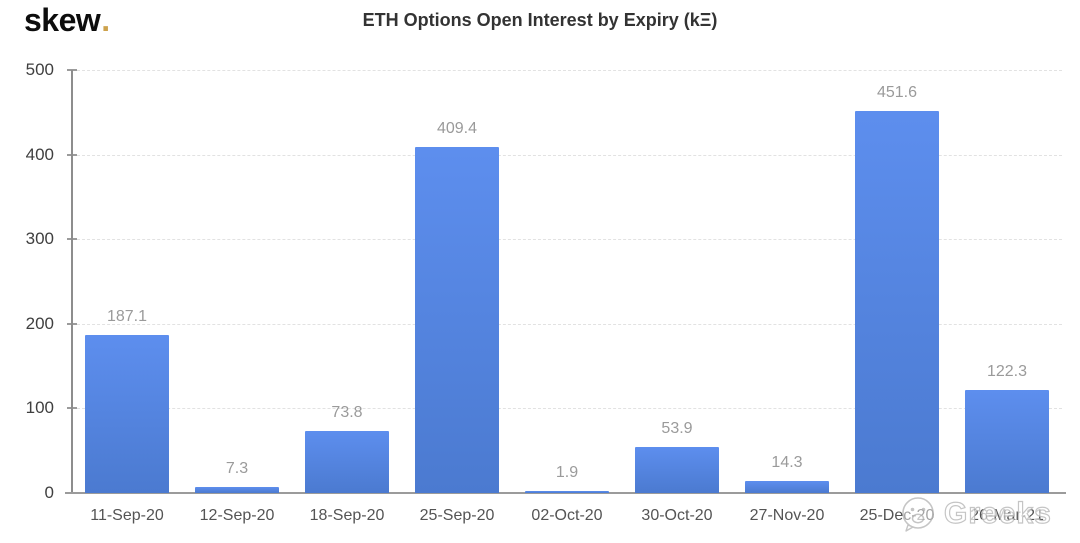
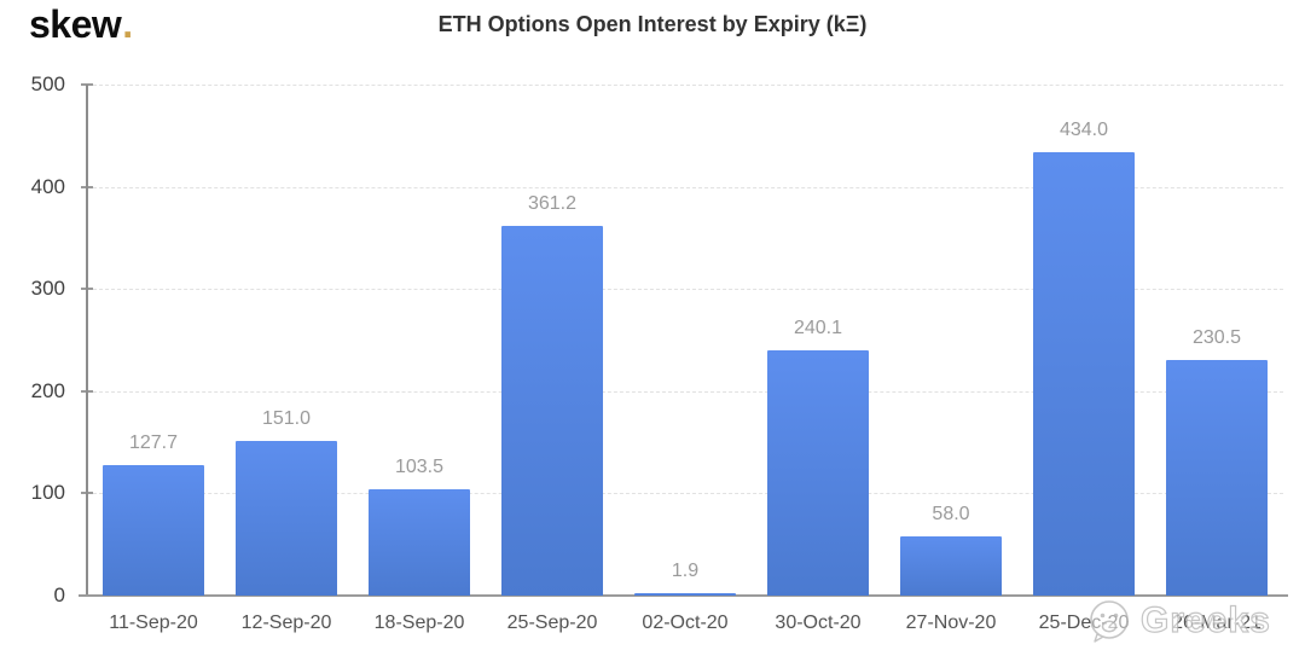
11-Sep-20: 187.1 -> 127.7
12-Sep-20: 7.3 -> 151.0
18-Sep-20: 73.8 -> 103.5
25-Sep-20: 409.4 -> 361.2
30-Oct-20: 53.9 -> 240.1
27-Nov-20: 14.3 -> 58.0
25-Dec-20: 451.6 -> 434.0
26-Mar-21: 122.3 -> 230.5
